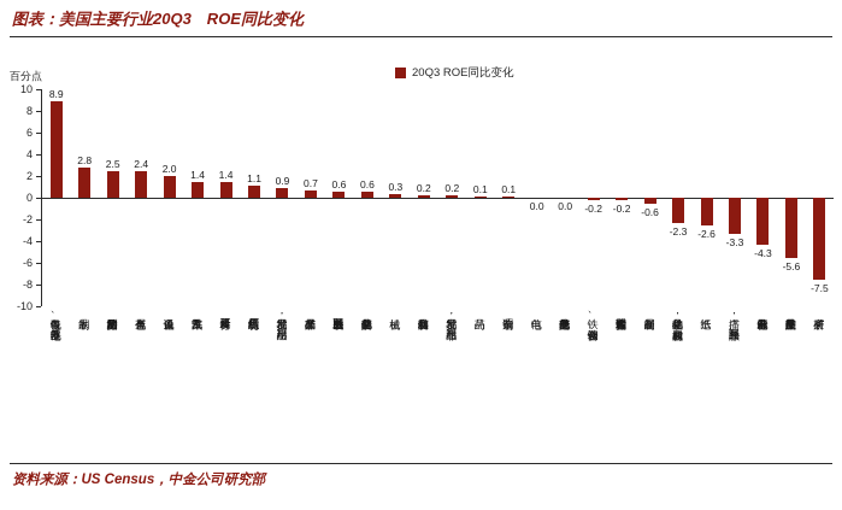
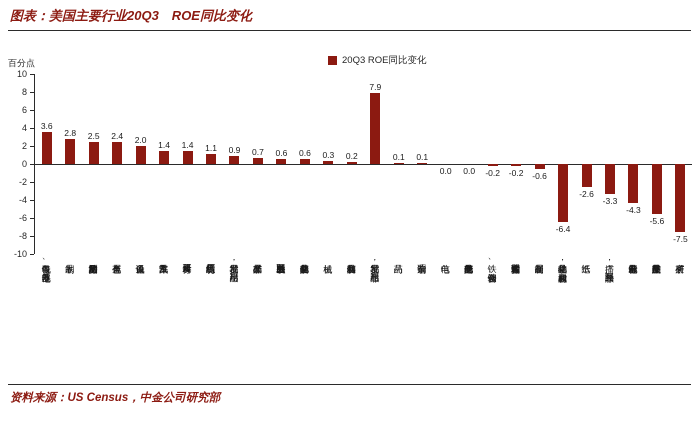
电气设备、电器及零件: 8.9 -> 3.6
批发贸易，非耐用品: 0.2 -> 7.9
基础化学品，树脂和合成: -2.3 -> -6.4
